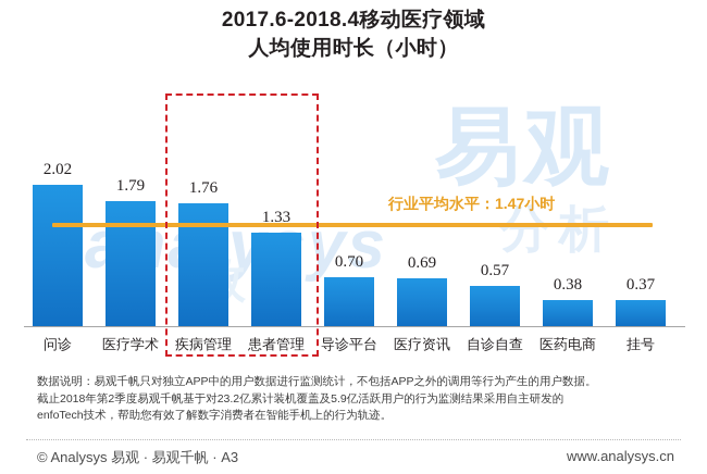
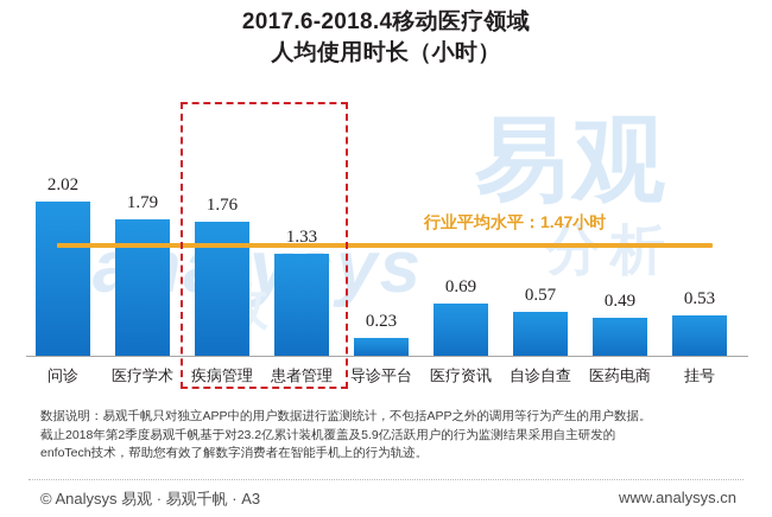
导诊平台: 0.70 -> 0.23
医药电商: 0.38 -> 0.49
挂号: 0.37 -> 0.53
